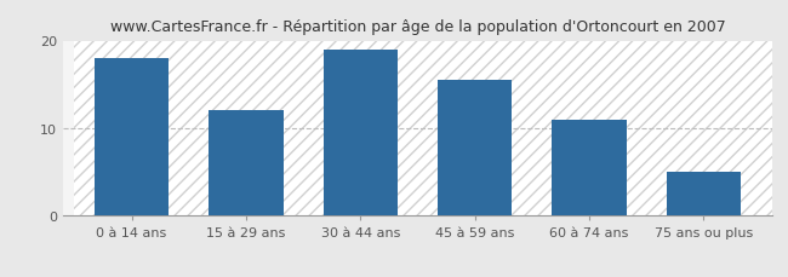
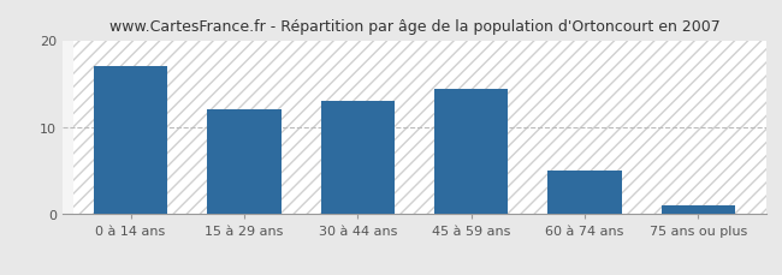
0 à 14 ans: 18.0 -> 17.0
30 à 44 ans: 19.0 -> 13.0
45 à 59 ans: 15.5 -> 14.4
60 à 74 ans: 11.0 -> 5.0
75 ans ou plus: 5.0 -> 1.0
